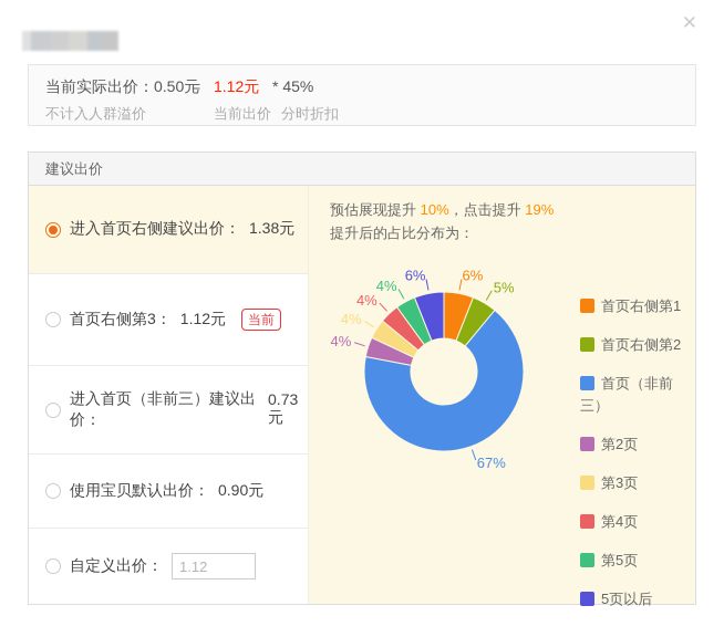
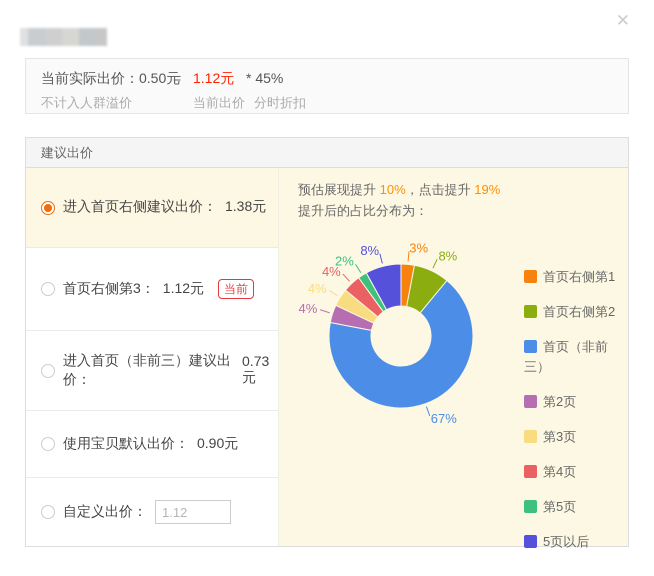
首页右侧第1: 6% -> 3%
首页右侧第2: 5% -> 8%
第5页: 4% -> 2%
5页以后: 6% -> 8%
